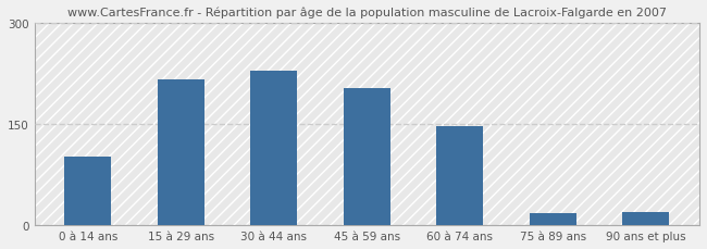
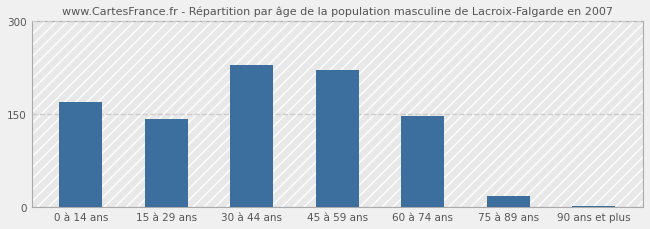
0 à 14 ans: 102 -> 170
15 à 29 ans: 216 -> 142
45 à 59 ans: 204 -> 222
90 ans et plus: 20 -> 2
